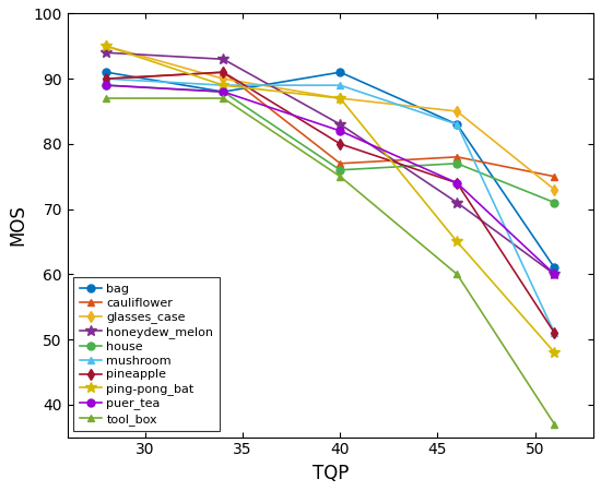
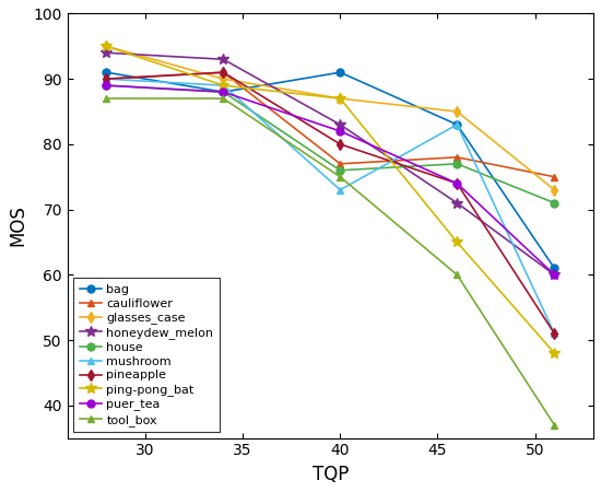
mushroom/40: 89 -> 73
